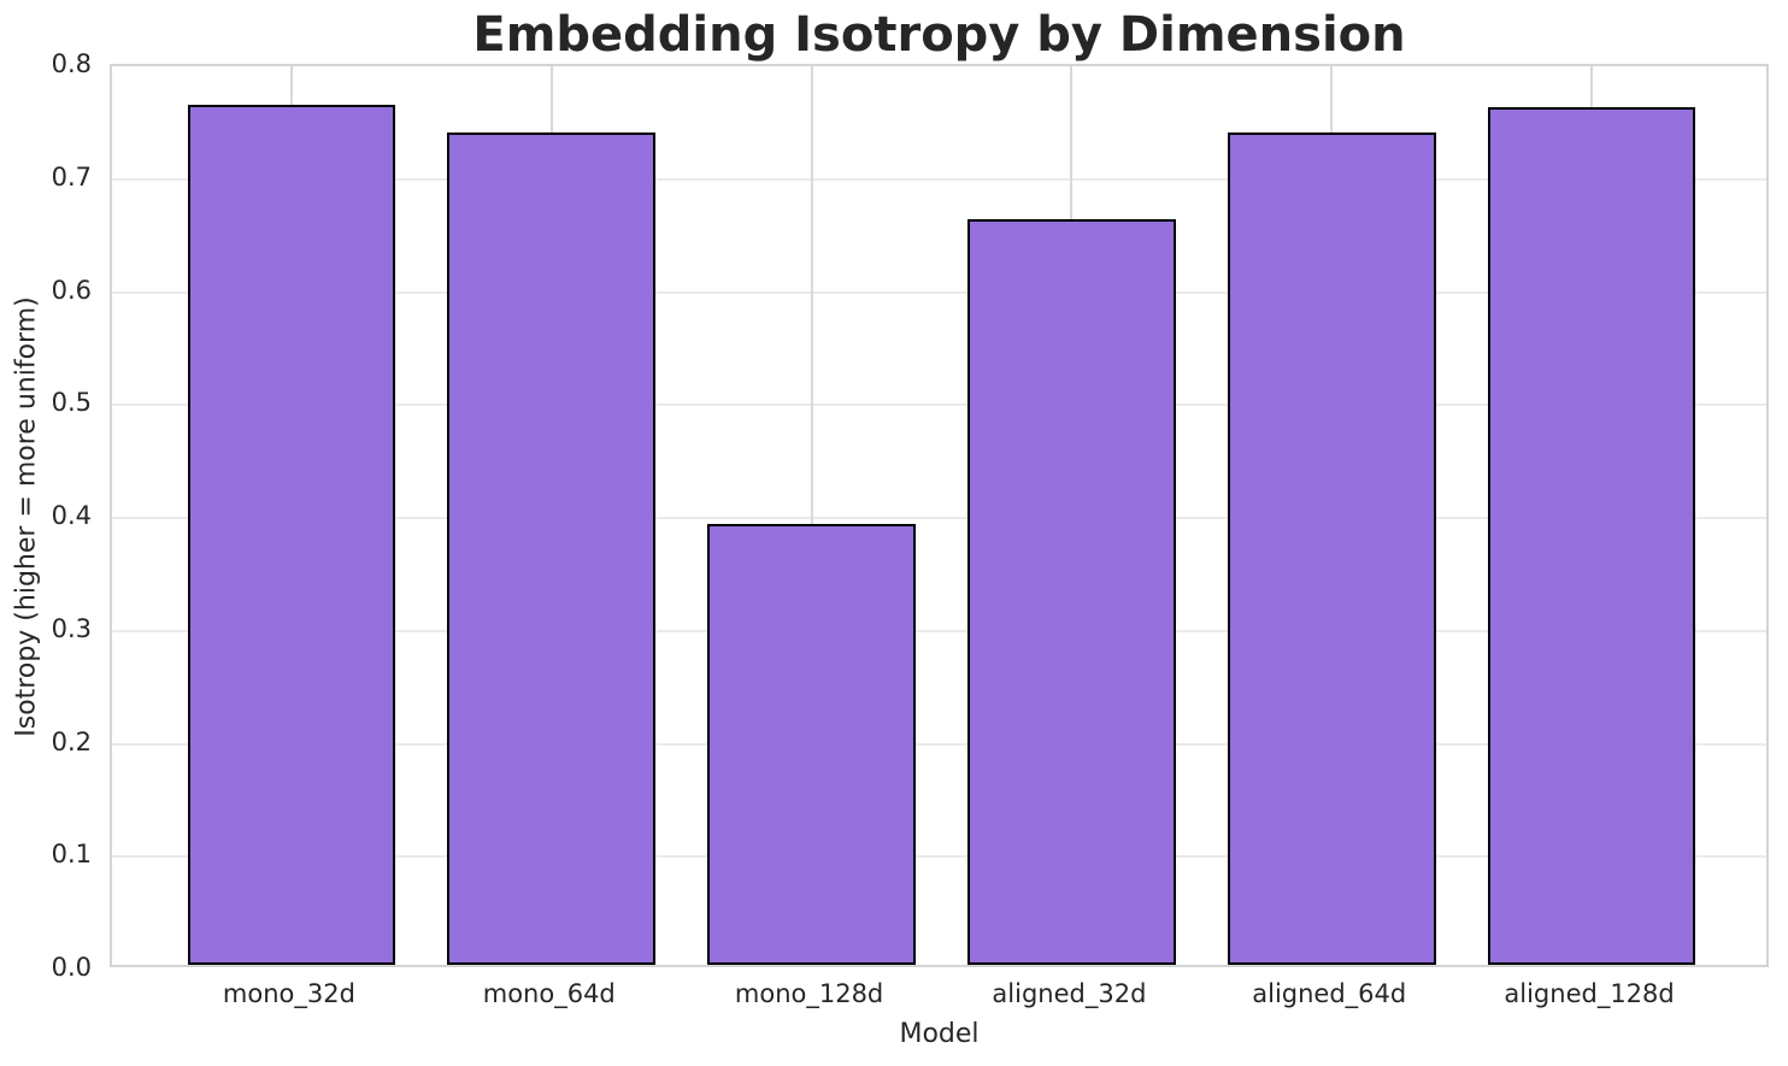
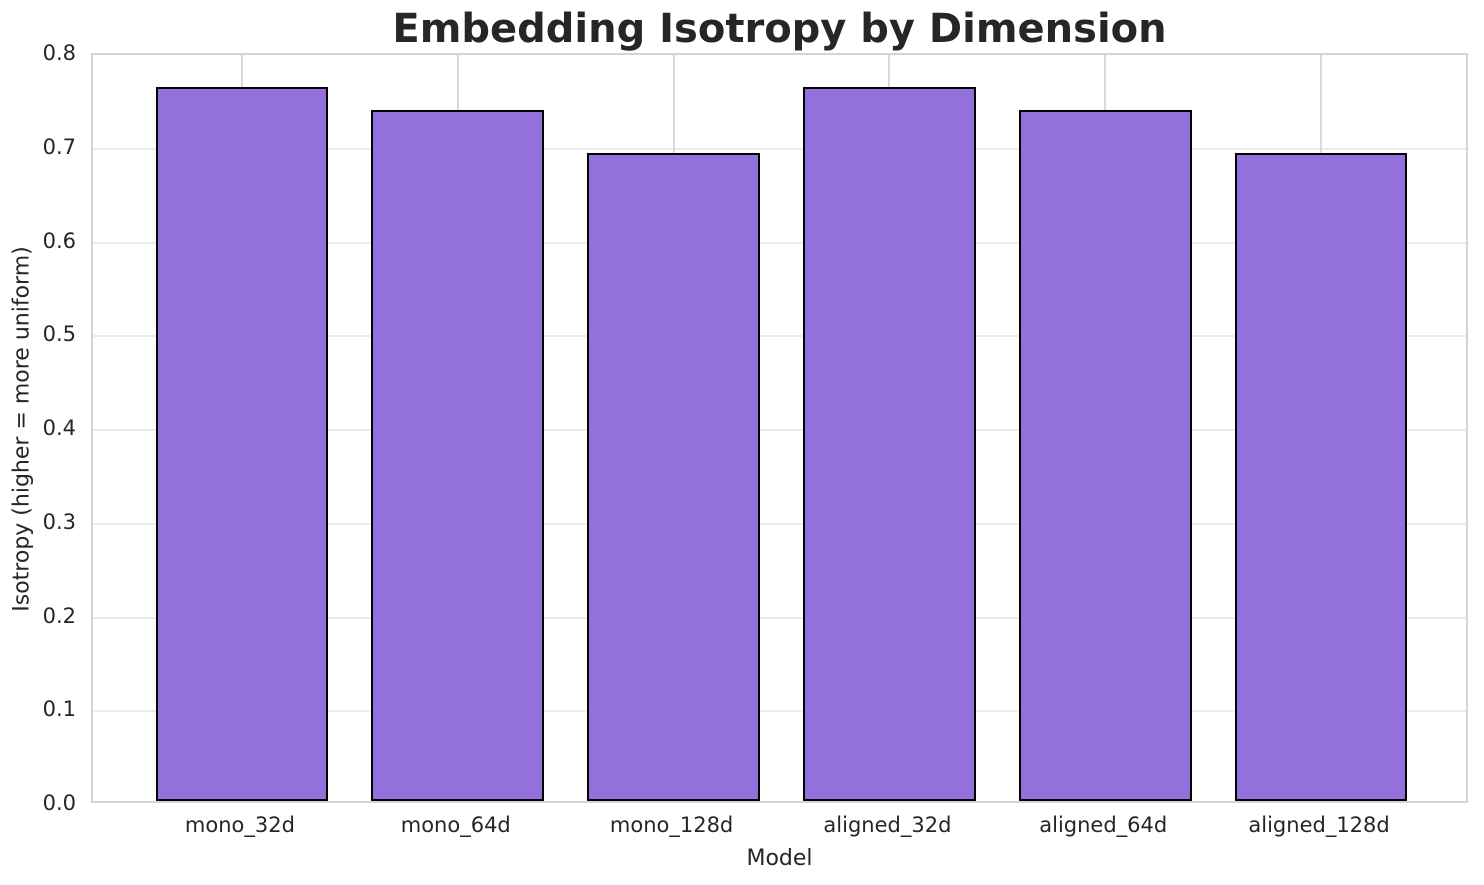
mono_128d: 0.39 -> 0.69
aligned_32d: 0.66 -> 0.76
aligned_128d: 0.76 -> 0.69
